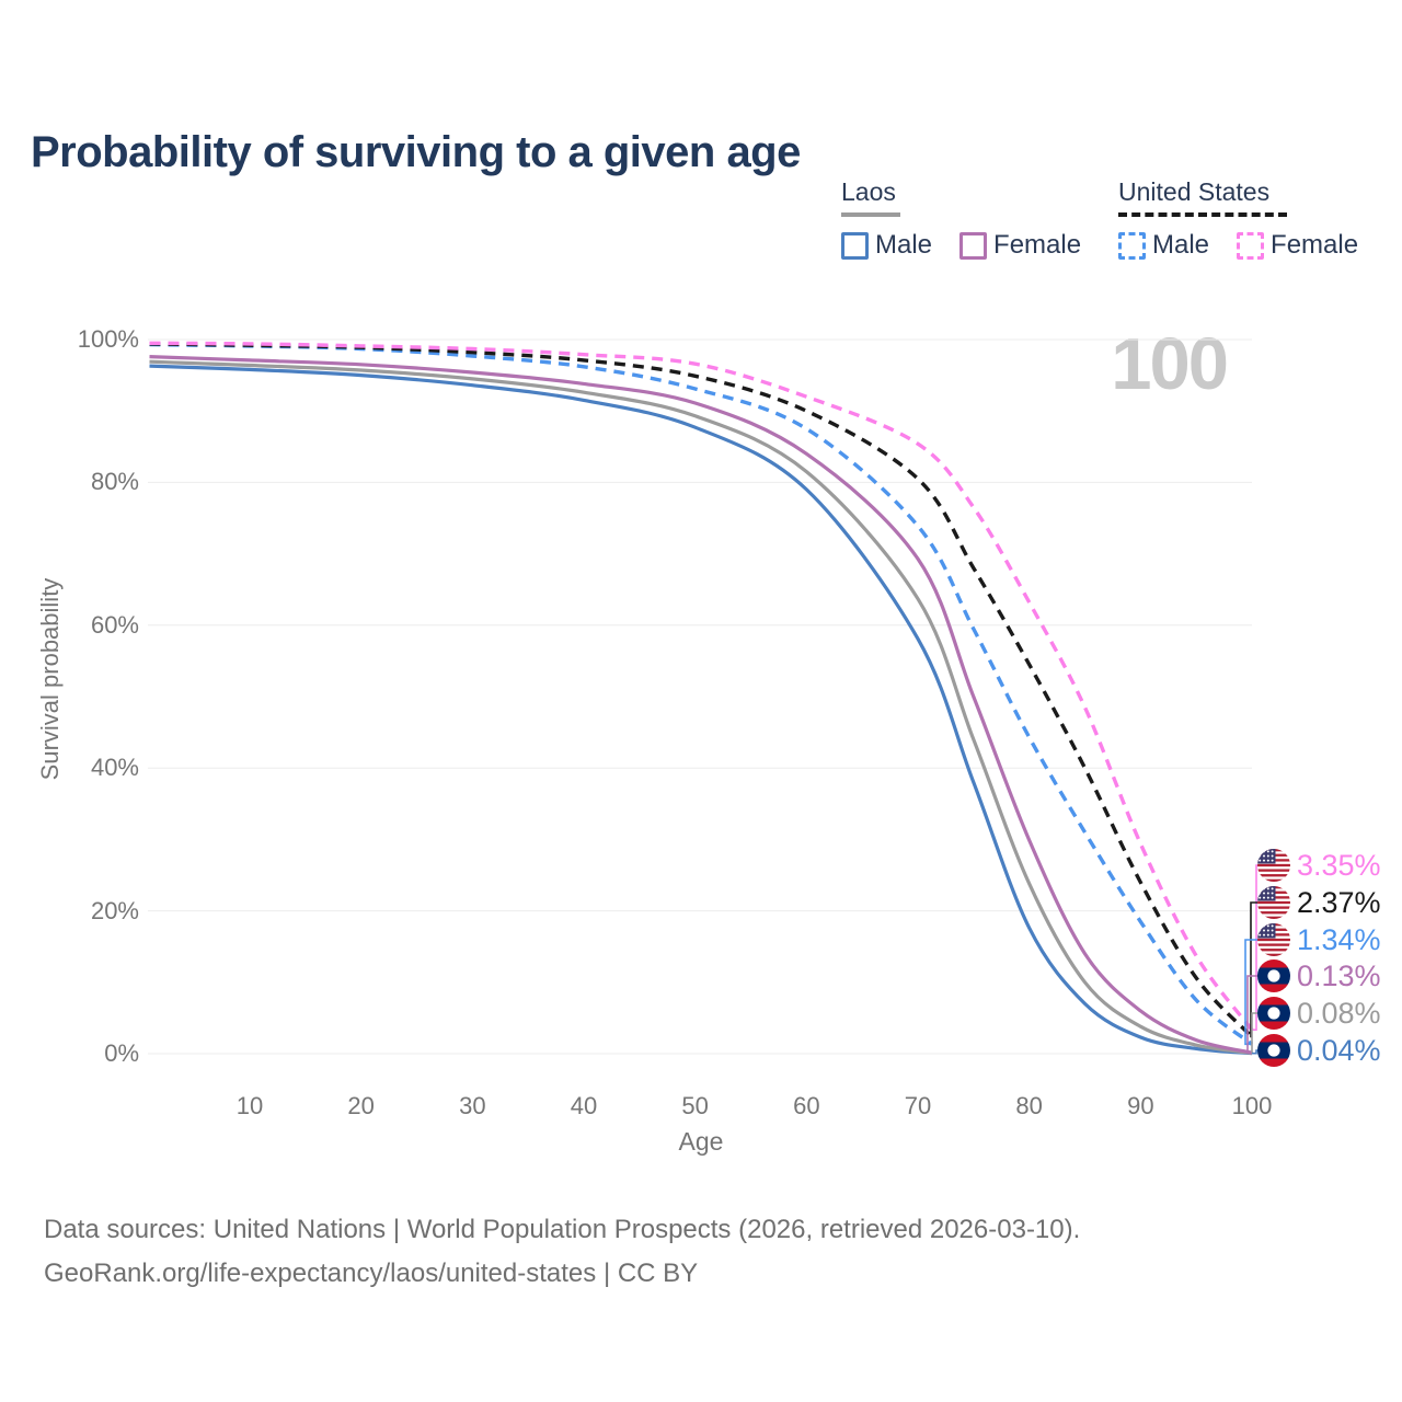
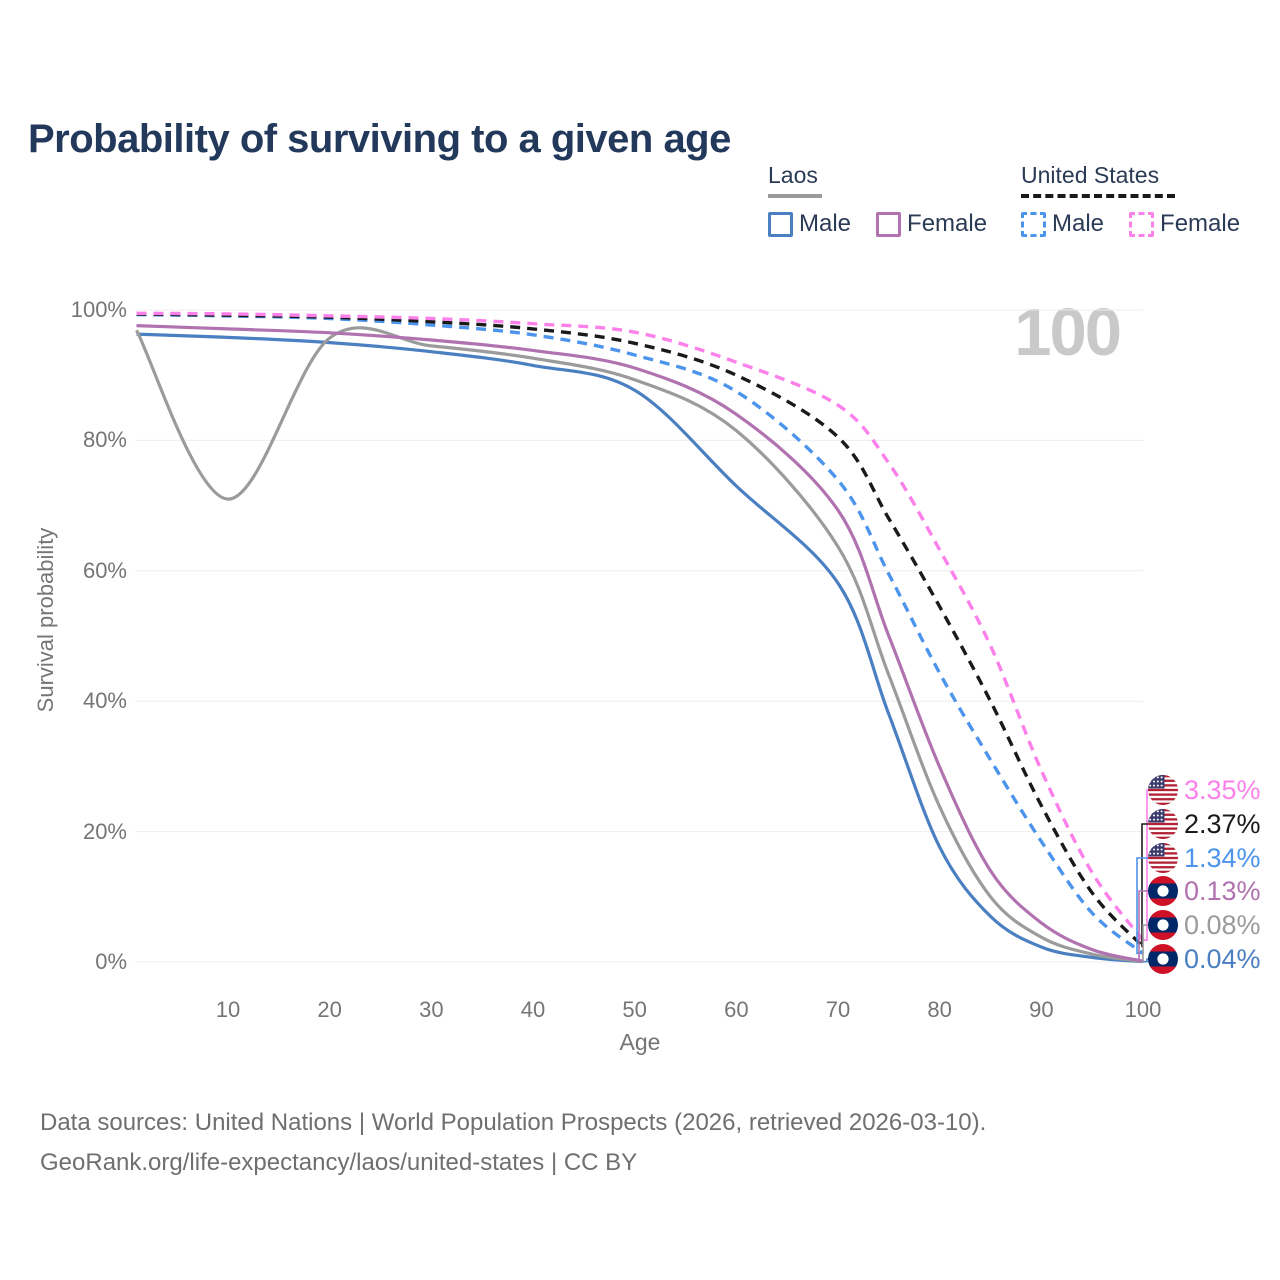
Laos/10: 96% -> 71%
Laos Male/60: 79% -> 73%
